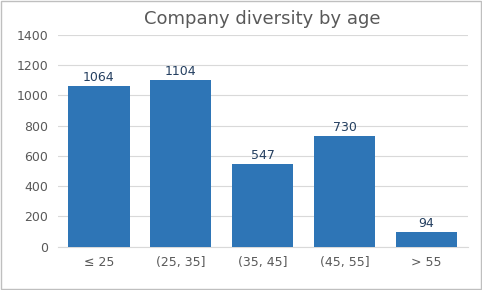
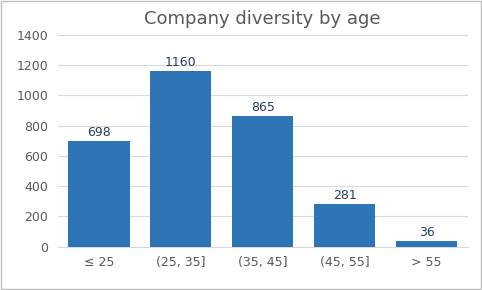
≤ 25: 1064 -> 698
(25, 35]: 1104 -> 1160
(35, 45]: 547 -> 865
(45, 55]: 730 -> 281
> 55: 94 -> 36
